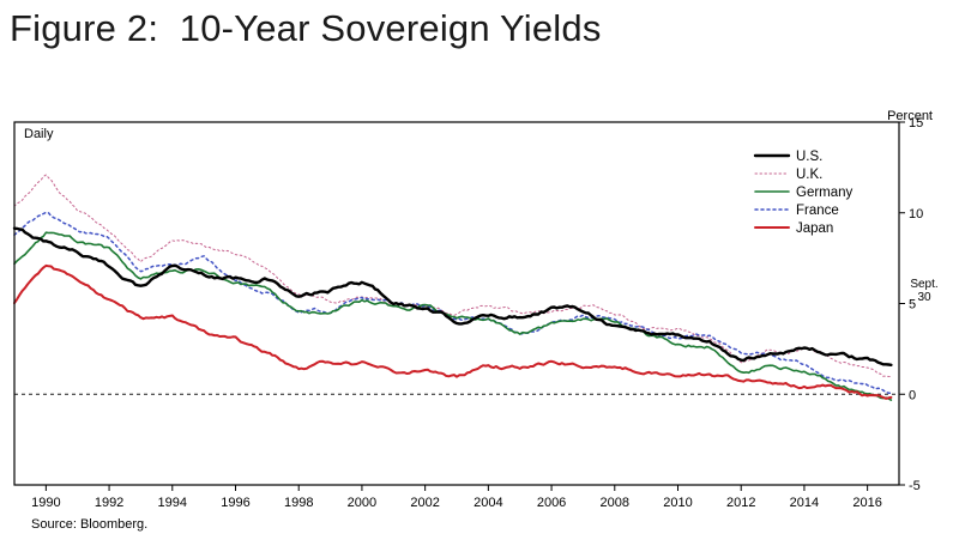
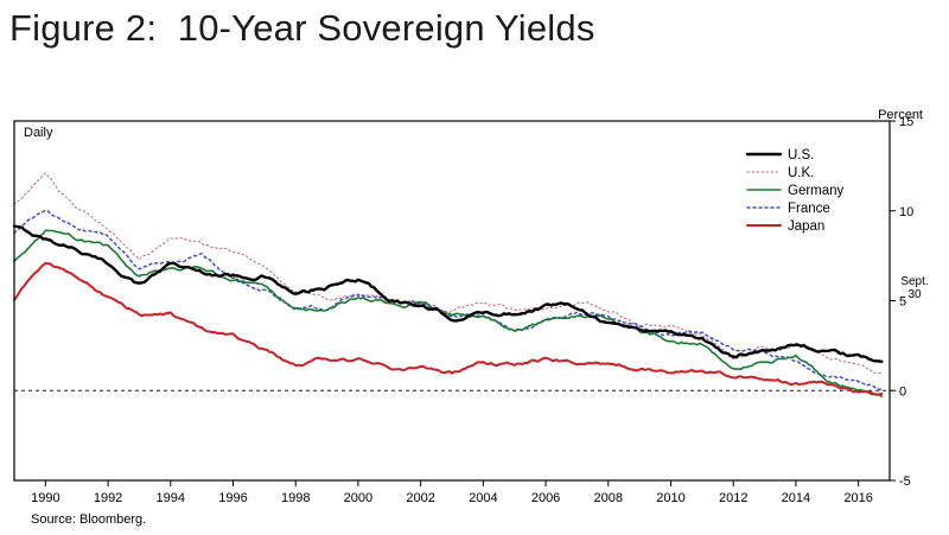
Germany/2014: 1.3 -> 2.0
